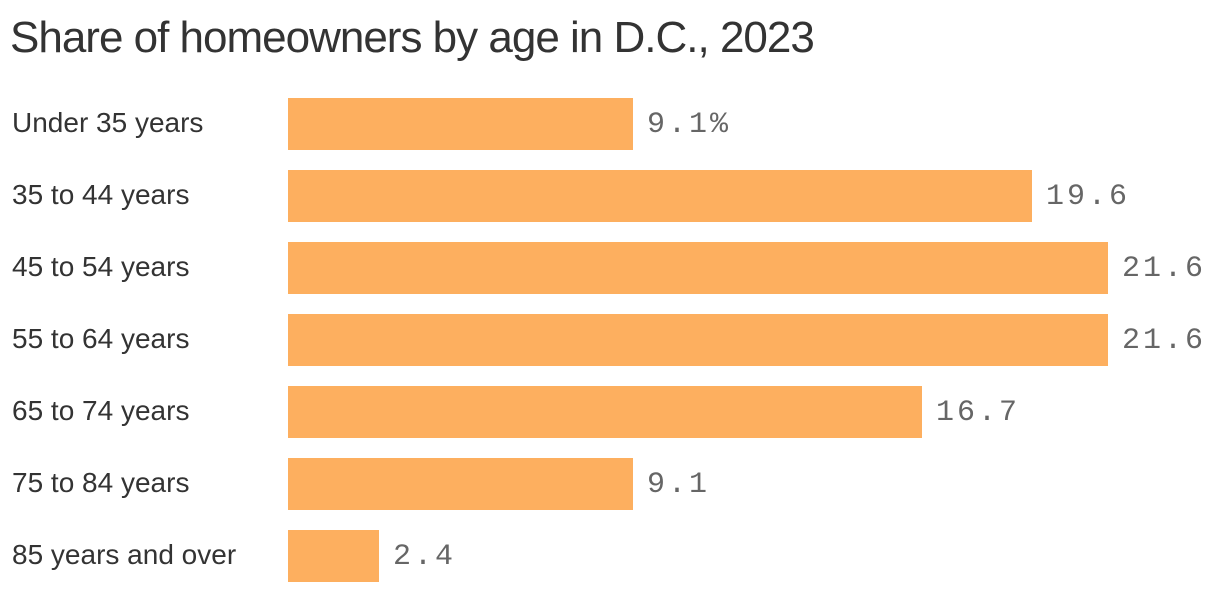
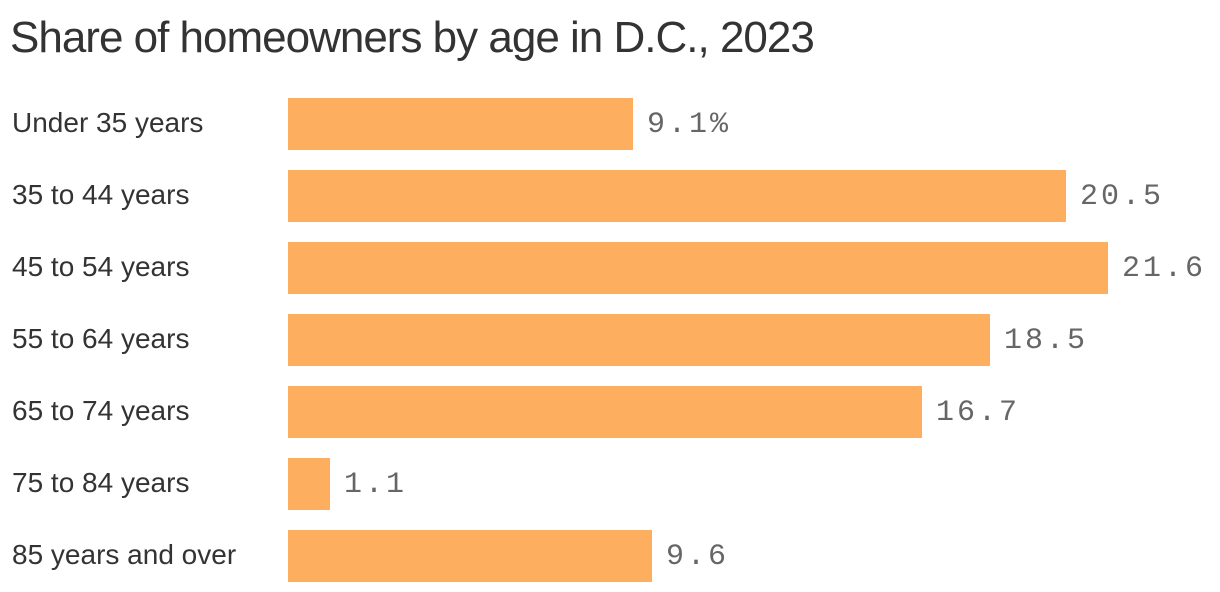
35 to 44 years: 19.6 -> 20.5
55 to 64 years: 21.6 -> 18.5
75 to 84 years: 9.1 -> 1.1
85 years and over: 2.4 -> 9.6
